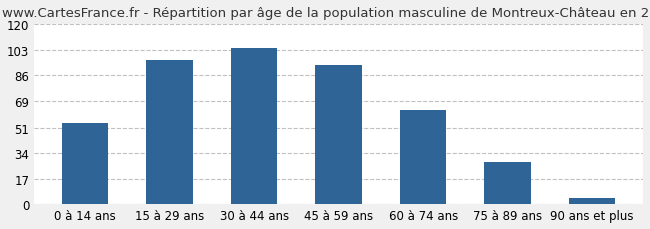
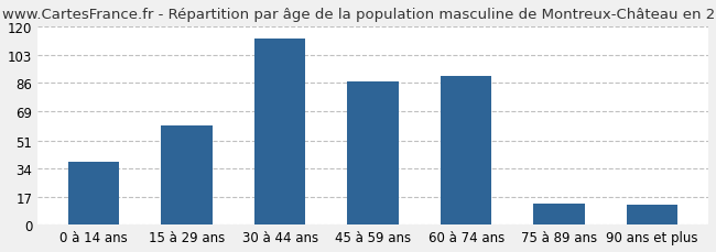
0 à 14 ans: 54 -> 38
15 à 29 ans: 96 -> 60
30 à 44 ans: 104 -> 113
45 à 59 ans: 93 -> 87
60 à 74 ans: 63 -> 90
75 à 89 ans: 28 -> 13
90 ans et plus: 4 -> 12
